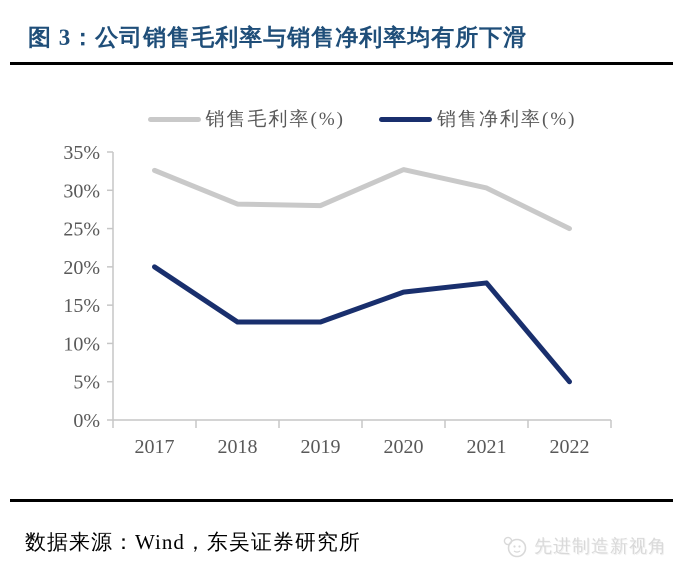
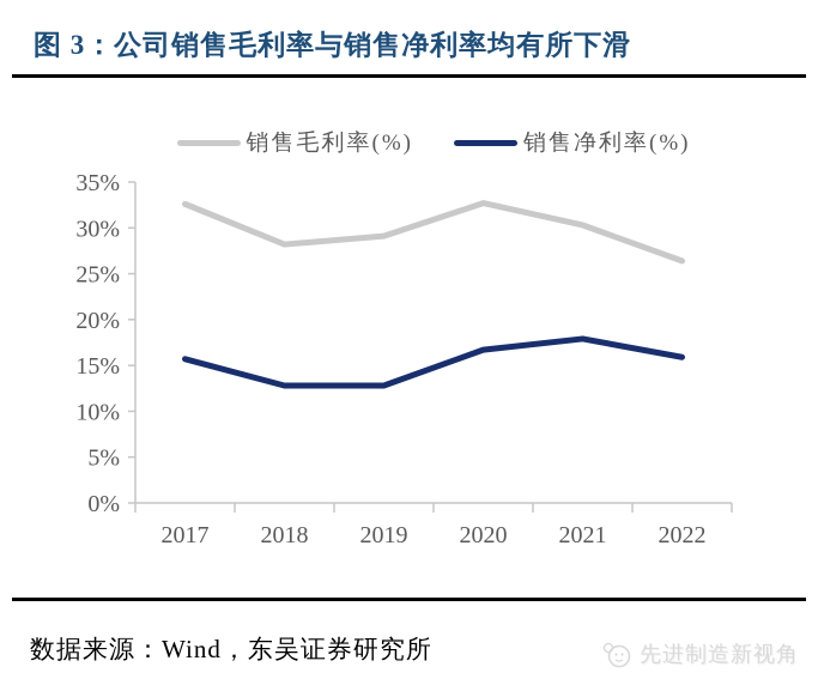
销售净利率(%)/2017: 20% -> 16%
销售毛利率(%)/2019: 28% -> 29%
销售毛利率(%)/2022: 25% -> 26%
销售净利率(%)/2022: 5% -> 16%
